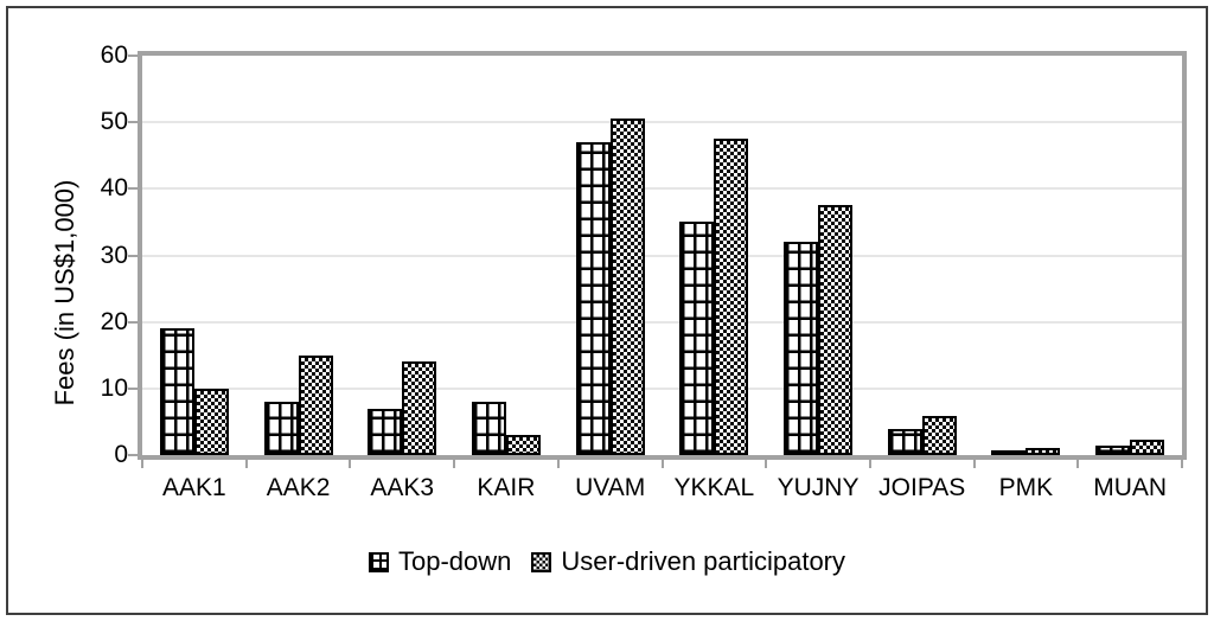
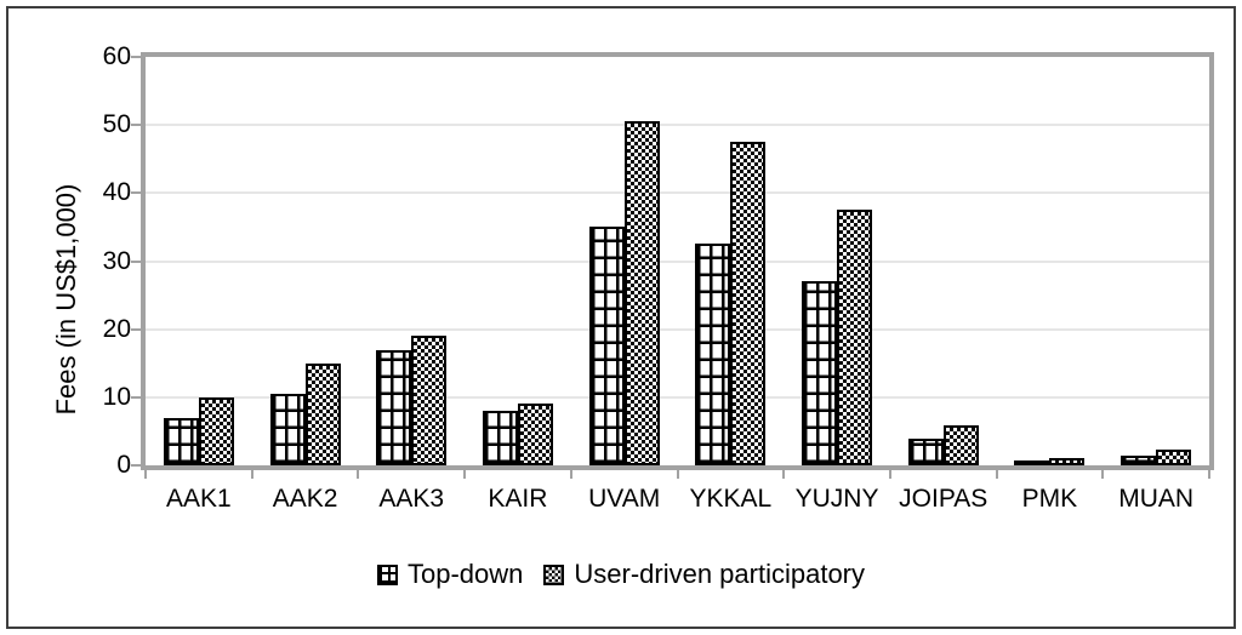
Top-down/AAK1: 19 -> 7
Top-down/AAK2: 8 -> 10
Top-down/AAK3: 7 -> 17
User-driven participatory/AAK3: 14 -> 19
User-driven participatory/KAIR: 3 -> 9
Top-down/UVAM: 47 -> 35
Top-down/YKKAL: 35 -> 32
Top-down/YUJNY: 32 -> 27
